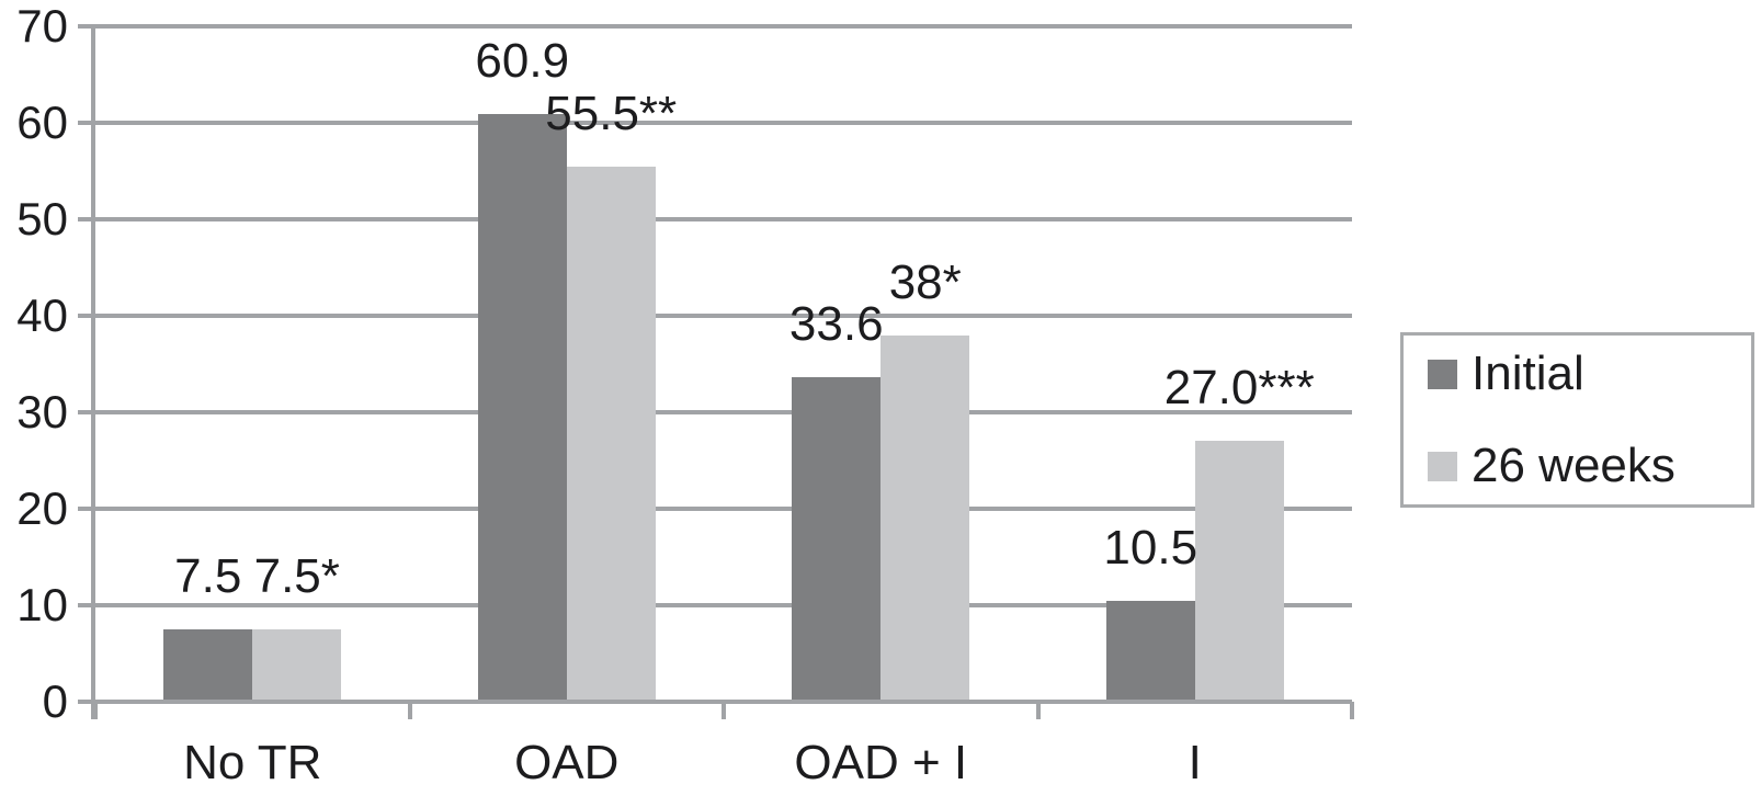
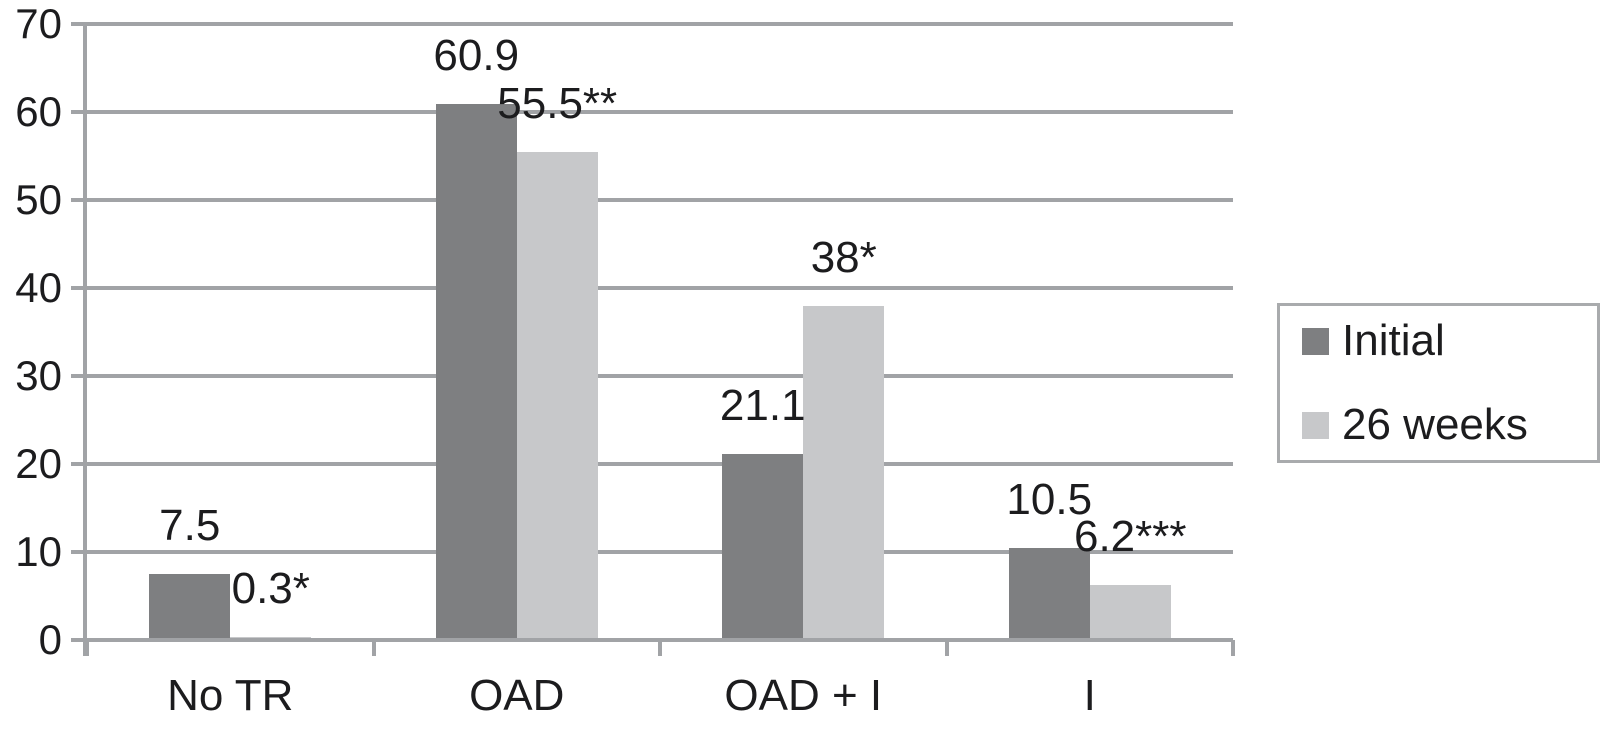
26 weeks/No TR: 7.5 -> 0.3
Initial/OAD + I: 33.6 -> 21.1
26 weeks/I: 27.0 -> 6.2
